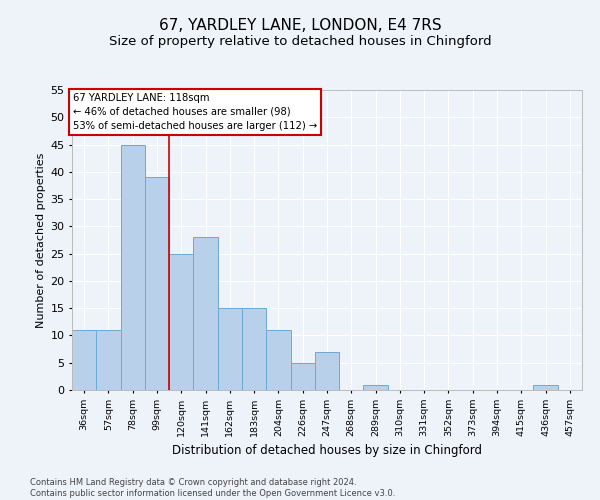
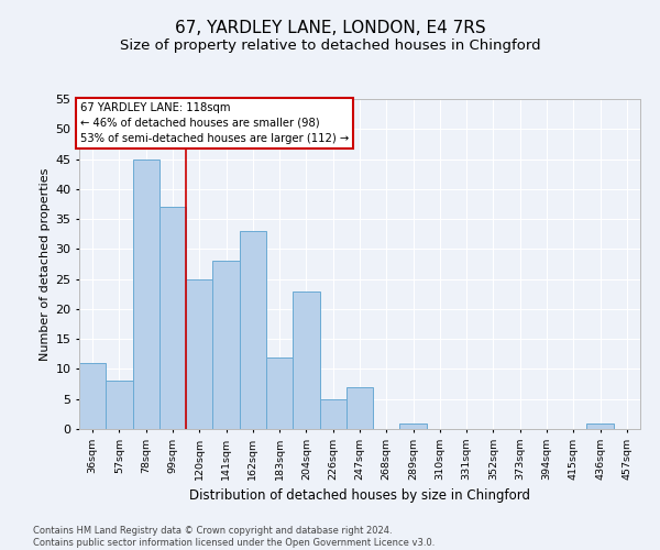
57sqm: 11 -> 8
99sqm: 39 -> 37
162sqm: 15 -> 33
183sqm: 15 -> 12
204sqm: 11 -> 23
